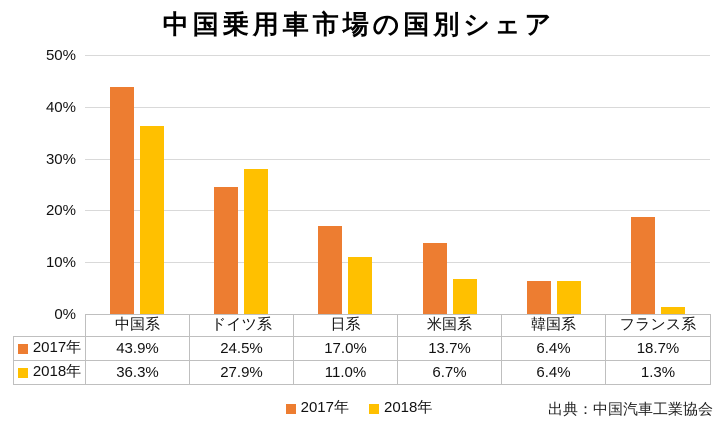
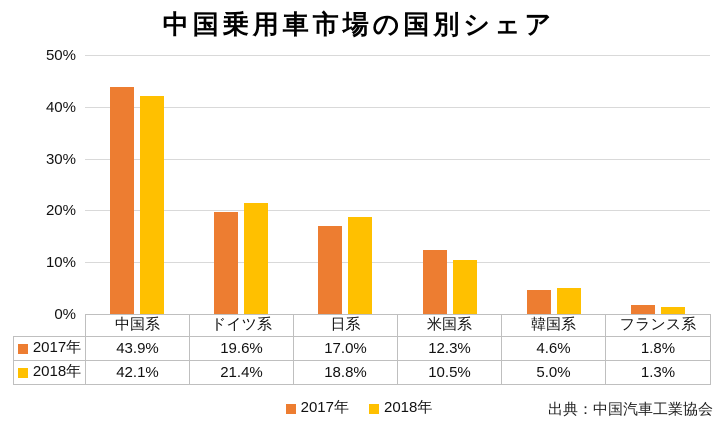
2018年/中国系: 36.3% -> 42.1%
2017年/ドイツ系: 24.5% -> 19.6%
2018年/ドイツ系: 27.9% -> 21.4%
2018年/日系: 11.0% -> 18.8%
2017年/米国系: 13.7% -> 12.3%
2018年/米国系: 6.7% -> 10.5%
2017年/韓国系: 6.4% -> 4.6%
2018年/韓国系: 6.4% -> 5.0%
2017年/フランス系: 18.7% -> 1.8%
